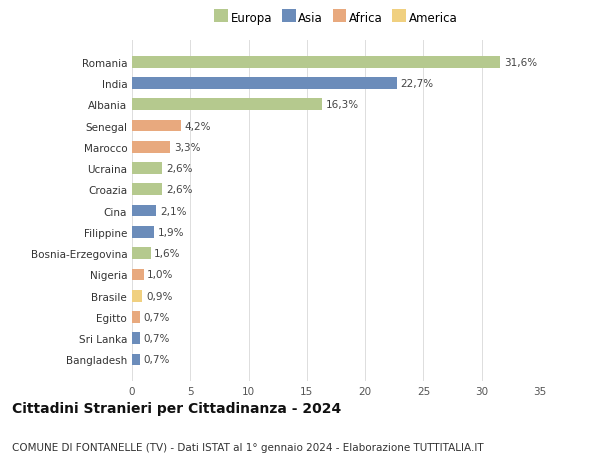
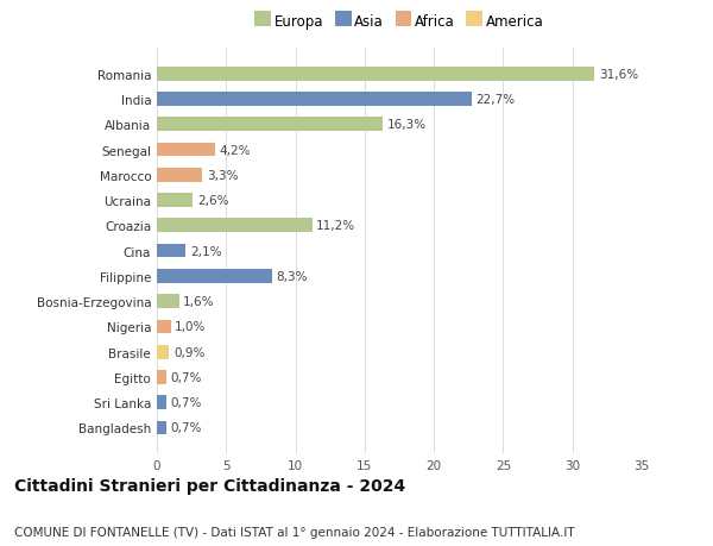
Croazia: 2,6% -> 11,2%
Filippine: 1,9% -> 8,3%
